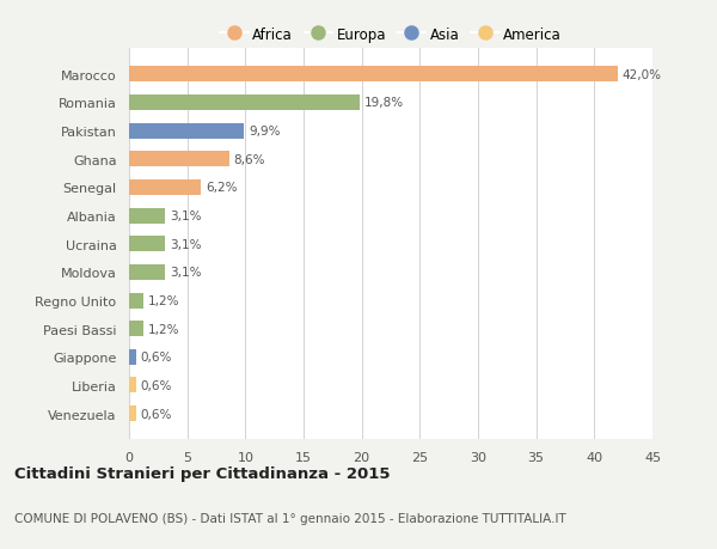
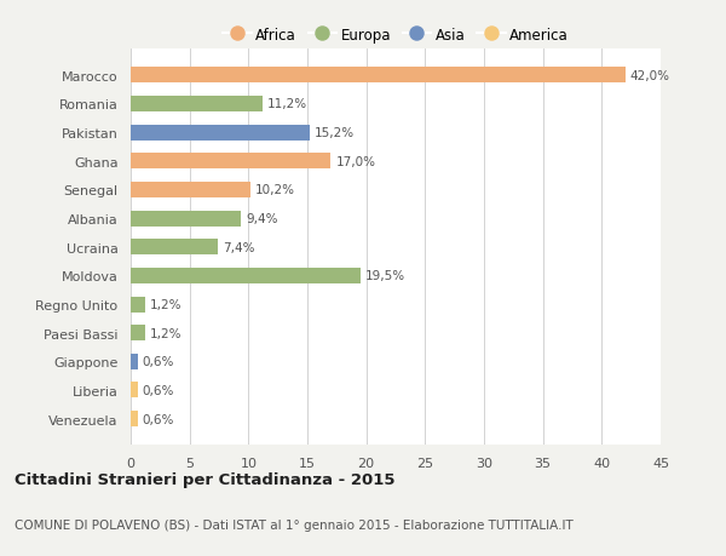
Romania: 19,8% -> 11,2%
Pakistan: 9,9% -> 15,2%
Ghana: 8,6% -> 17,0%
Senegal: 6,2% -> 10,2%
Albania: 3,1% -> 9,4%
Ucraina: 3,1% -> 7,4%
Moldova: 3,1% -> 19,5%
